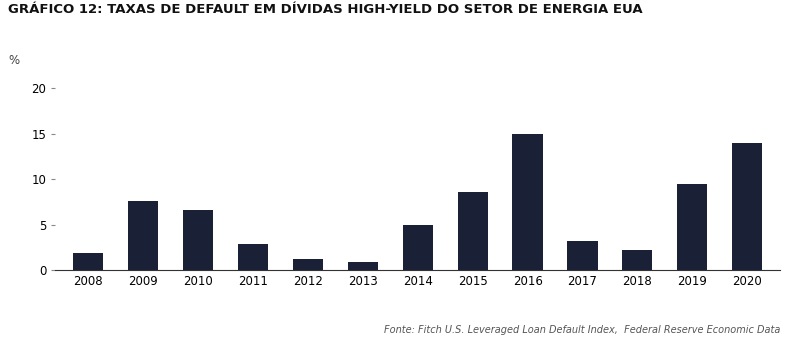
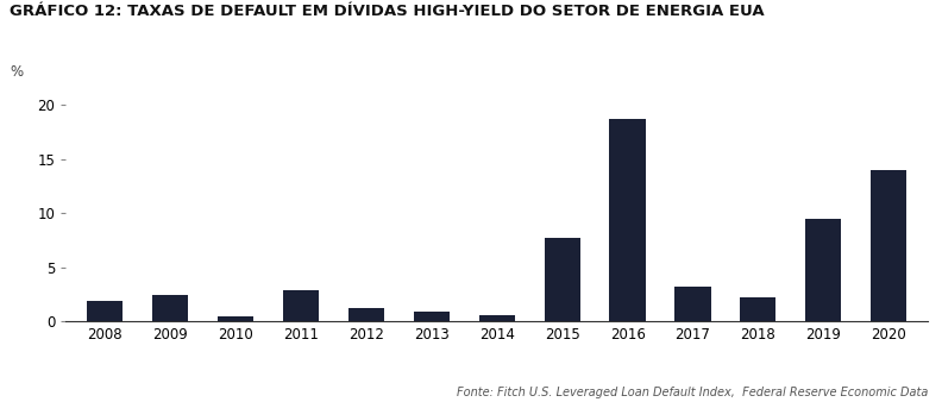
2009: 7.6 -> 2.4
2010: 6.6 -> 0.5
2014: 5.0 -> 0.6
2015: 8.6 -> 7.7
2016: 15.0 -> 18.7
